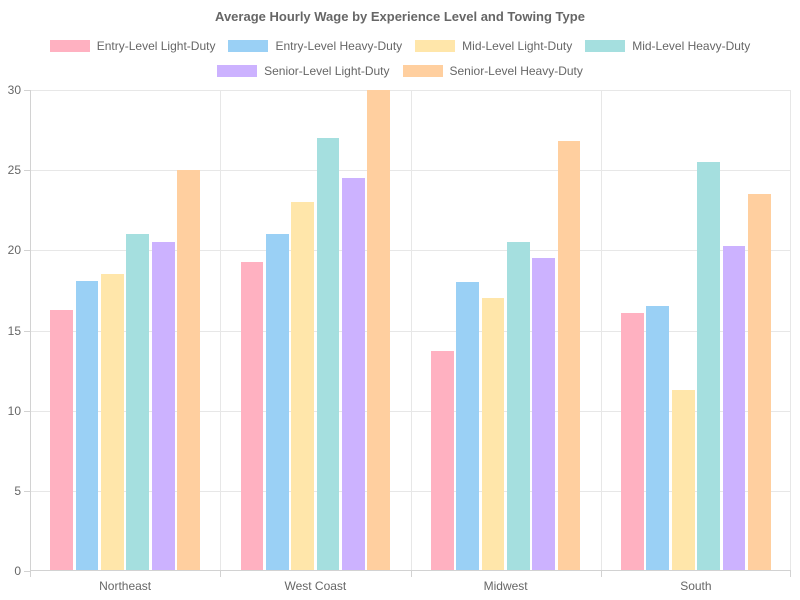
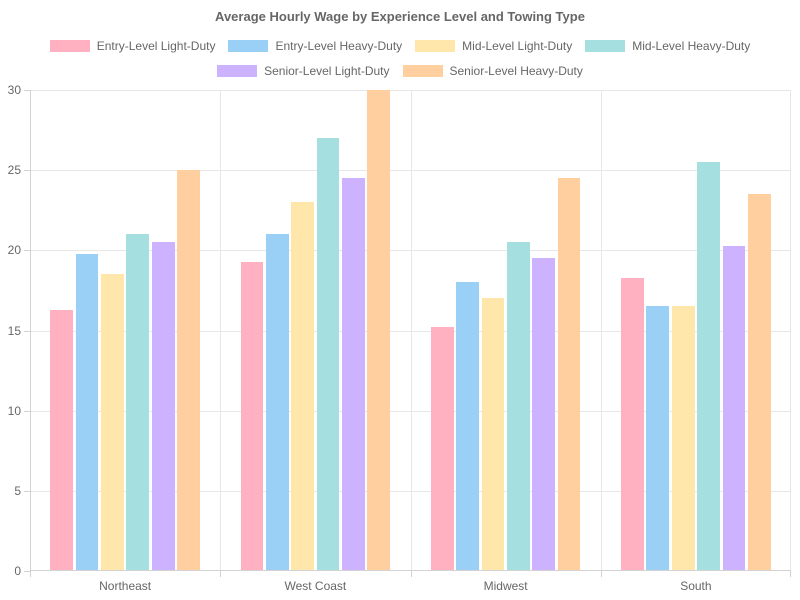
Entry-Level Heavy-Duty/Northeast: 18.1 -> 19.8
Entry-Level Light-Duty/Midwest: 13.7 -> 15.2
Senior-Level Heavy-Duty/Midwest: 26.8 -> 24.5
Entry-Level Light-Duty/South: 16.1 -> 18.2
Mid-Level Light-Duty/South: 11.3 -> 16.5
